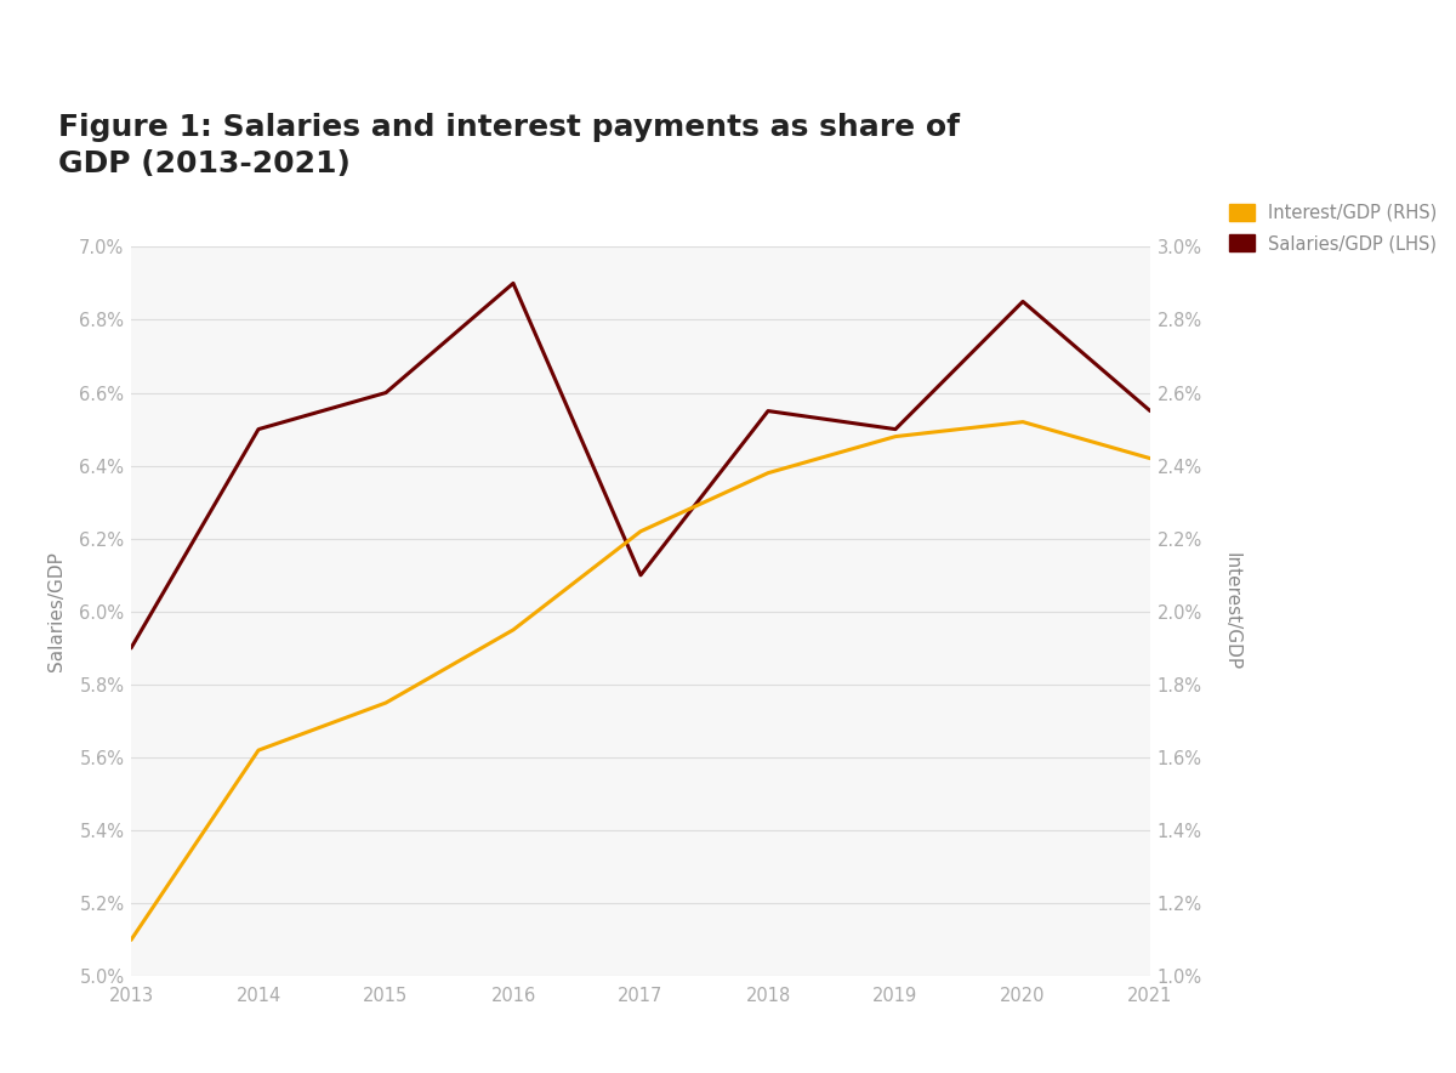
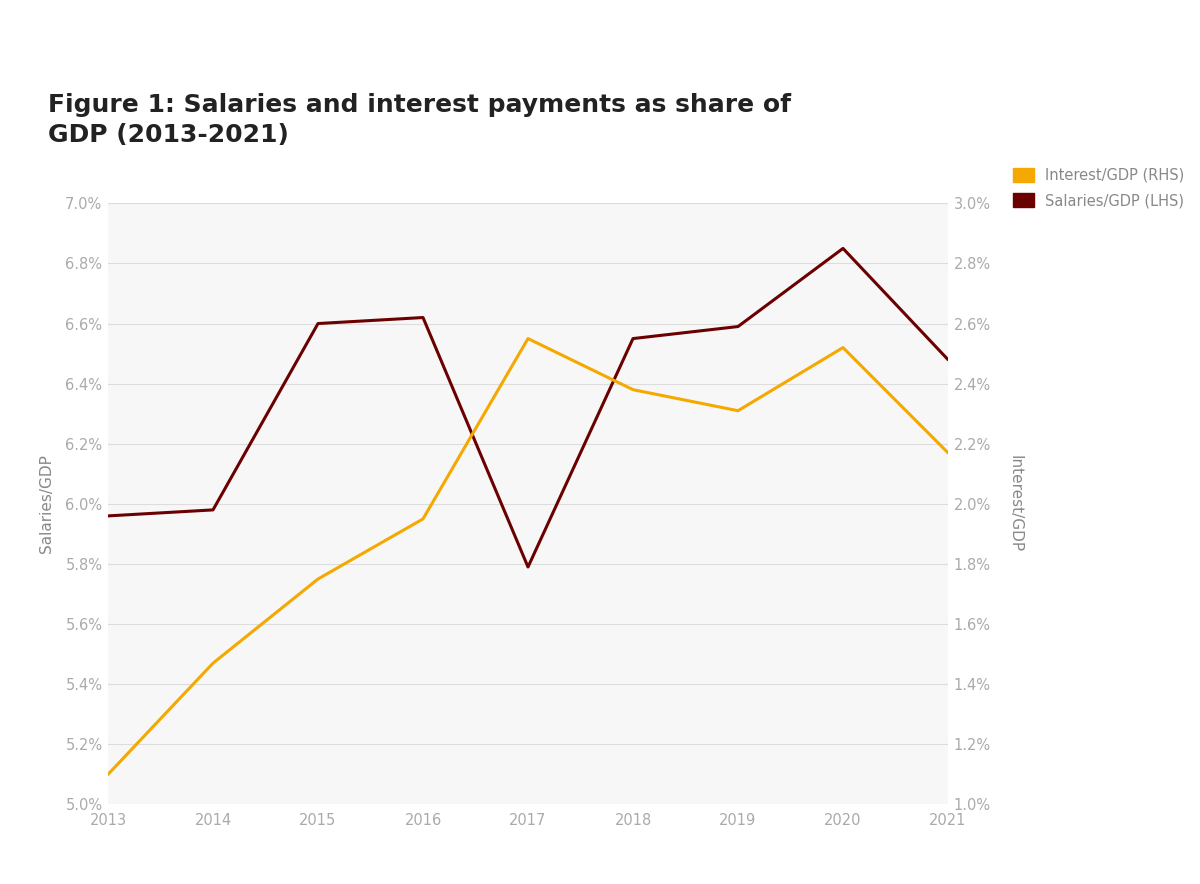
Salaries/GDP (LHS)/2013: 5.90% -> 5.96%
Salaries/GDP (LHS)/2014: 6.50% -> 5.98%
Interest/GDP (RHS)/2014: 1.62% -> 1.47%
Salaries/GDP (LHS)/2016: 6.90% -> 6.62%
Salaries/GDP (LHS)/2017: 6.10% -> 5.79%
Interest/GDP (RHS)/2017: 2.22% -> 2.55%
Salaries/GDP (LHS)/2019: 6.50% -> 6.59%
Interest/GDP (RHS)/2019: 2.48% -> 2.31%
Salaries/GDP (LHS)/2021: 6.55% -> 6.48%
Interest/GDP (RHS)/2021: 2.42% -> 2.17%
